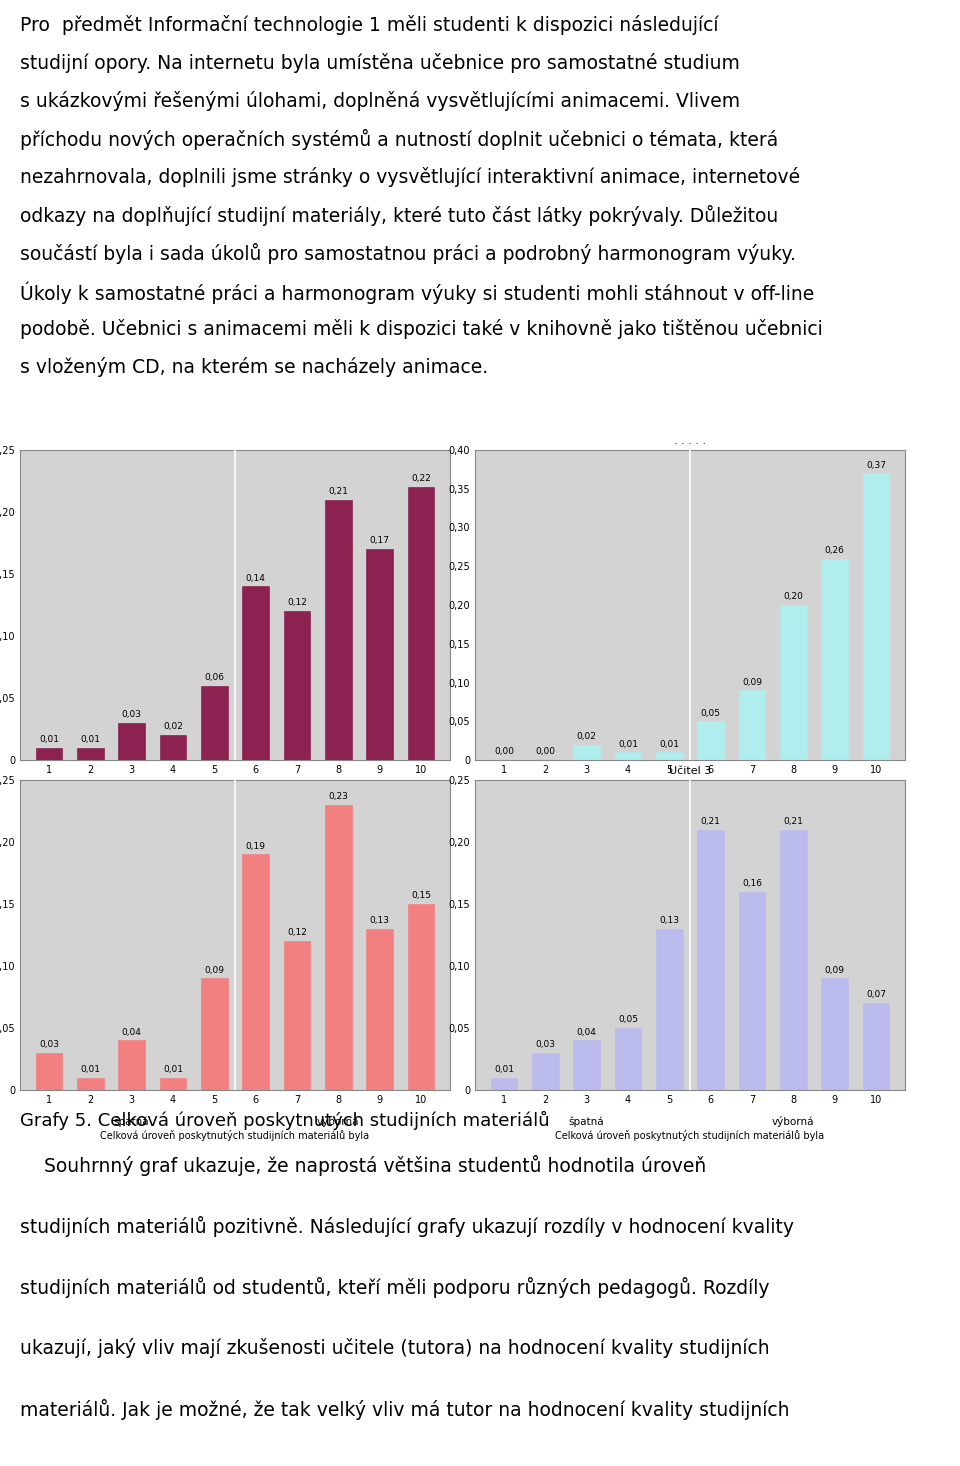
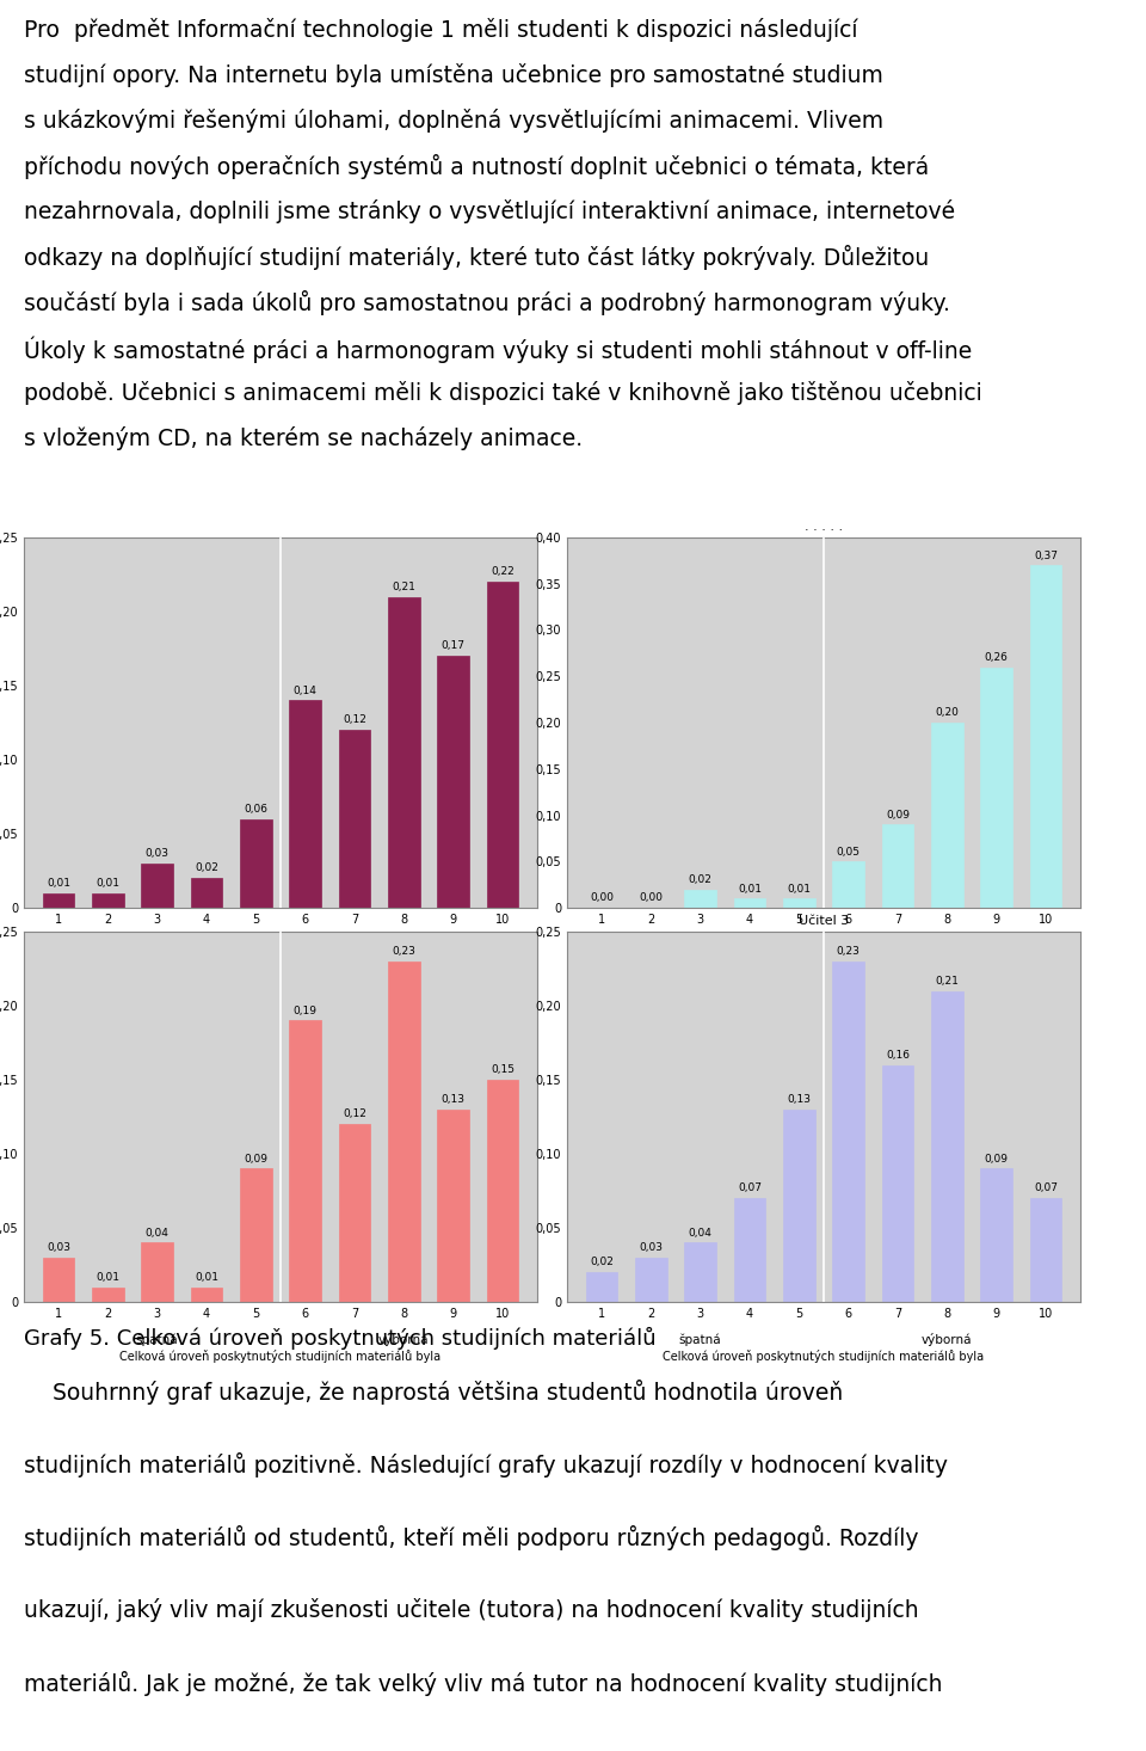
Učitel 3/1: 0,01 -> 0,02
Učitel 3/4: 0,05 -> 0,07
Učitel 3/6: 0,21 -> 0,23
